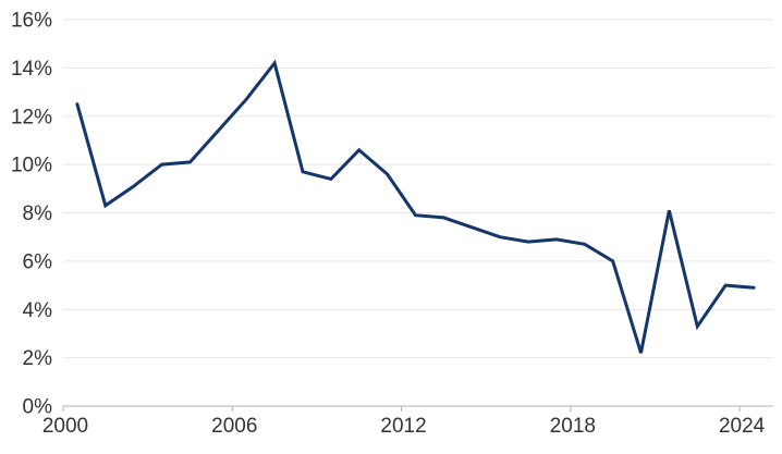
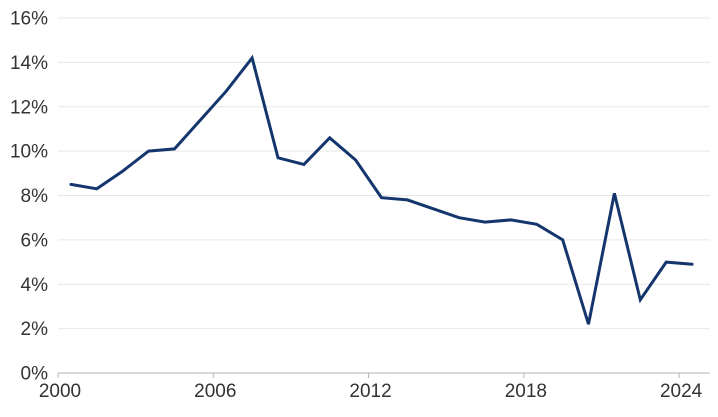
2000: 12.5% -> 8.5%
